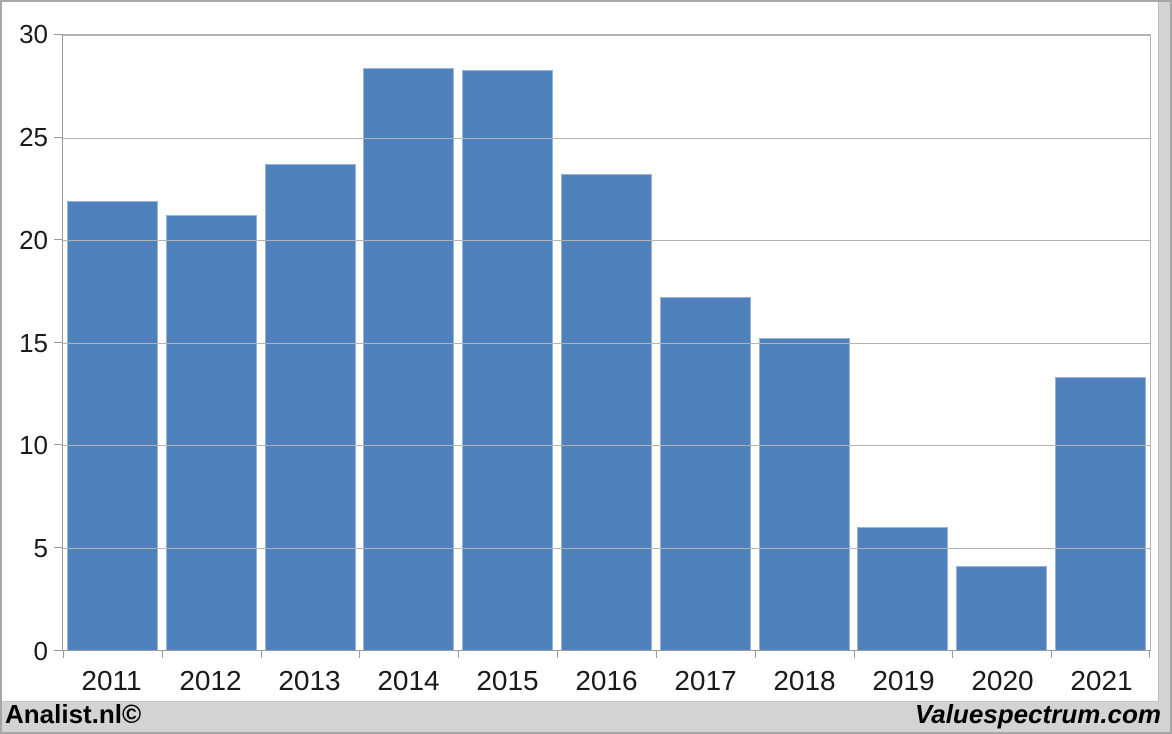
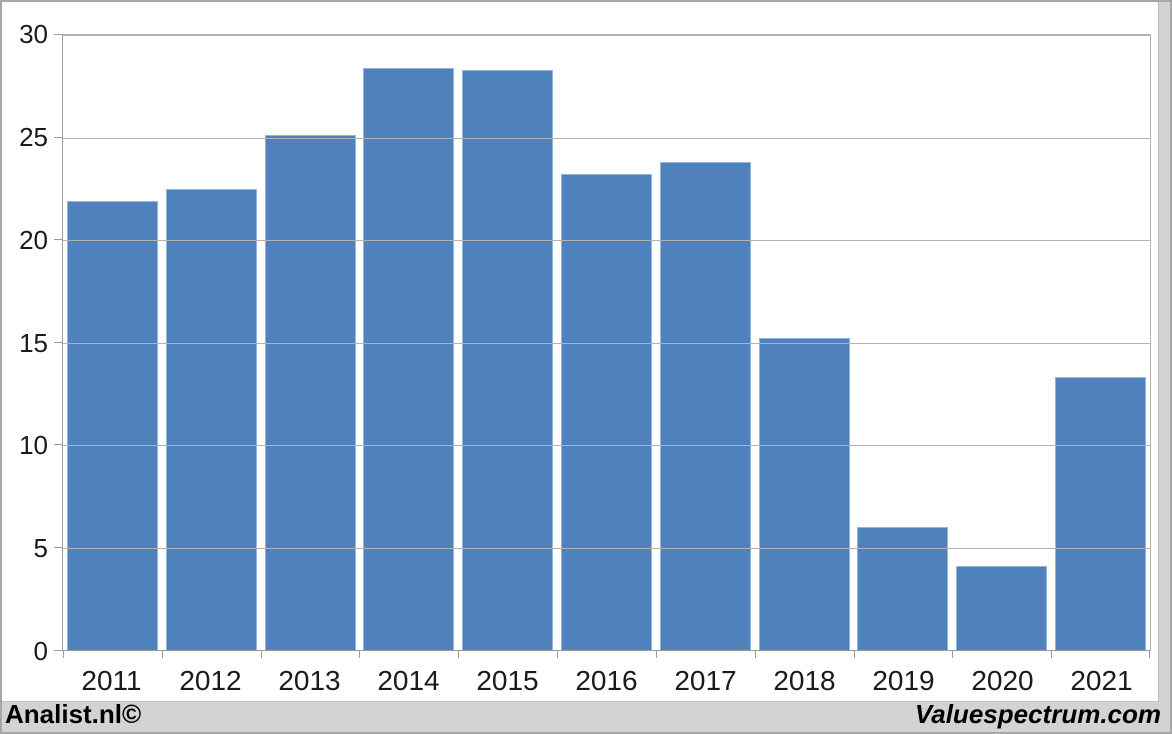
2012: 21.2 -> 22.5
2013: 23.7 -> 25.1
2017: 17.2 -> 23.8
